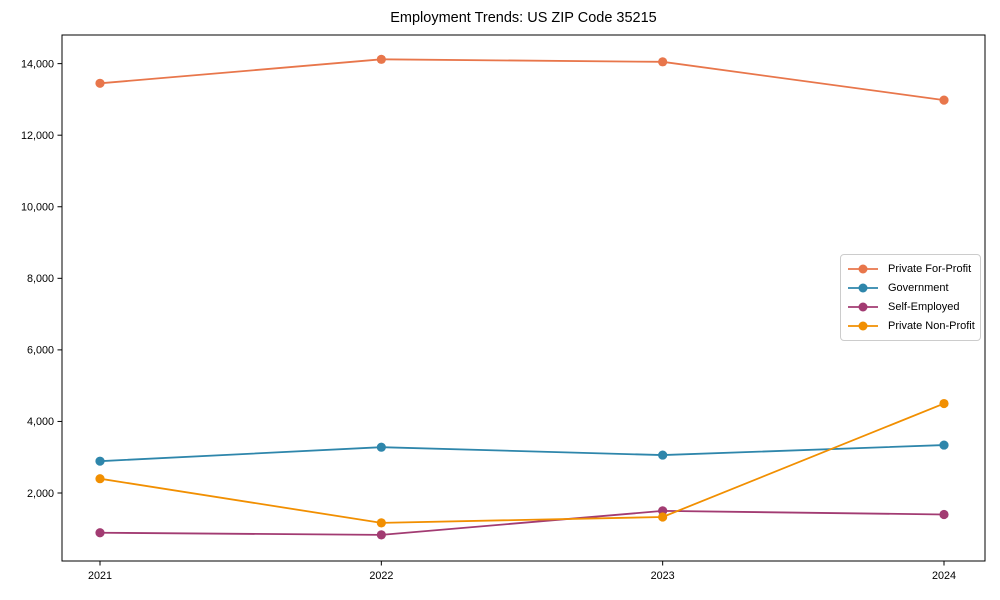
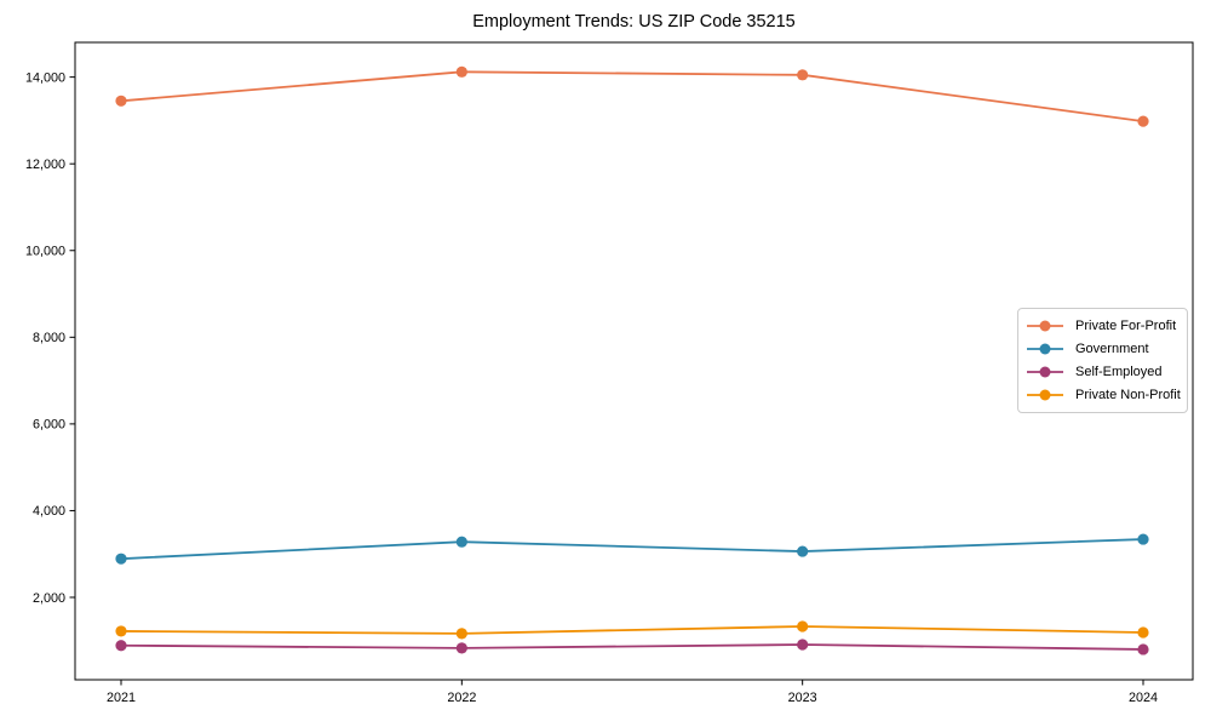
Private Non-Profit/2021: 2400 -> 1200
Self-Employed/2023: 1500 -> 900
Self-Employed/2024: 1400 -> 800
Private Non-Profit/2024: 4500 -> 1200
